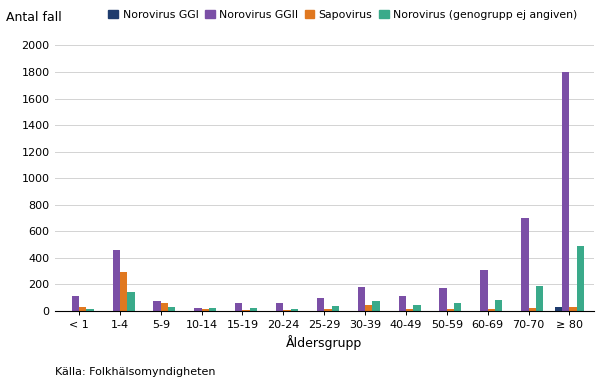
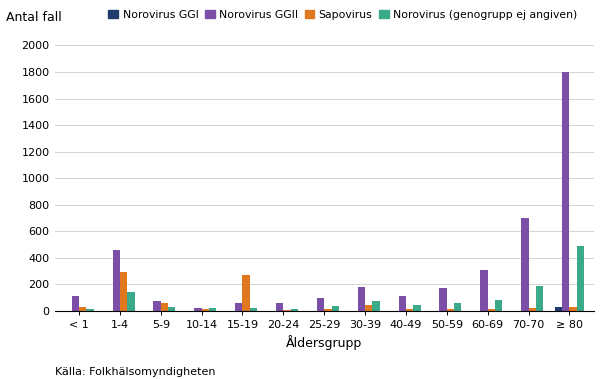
Sapovirus/15-19: 0 -> 270
